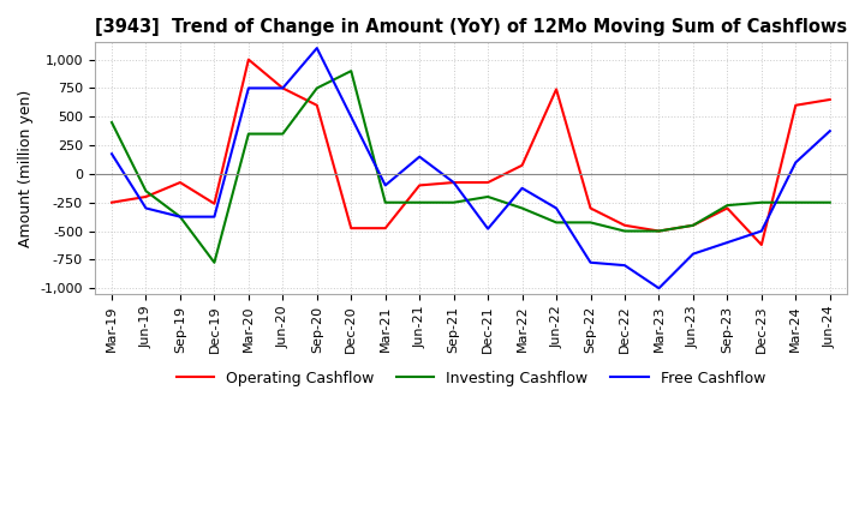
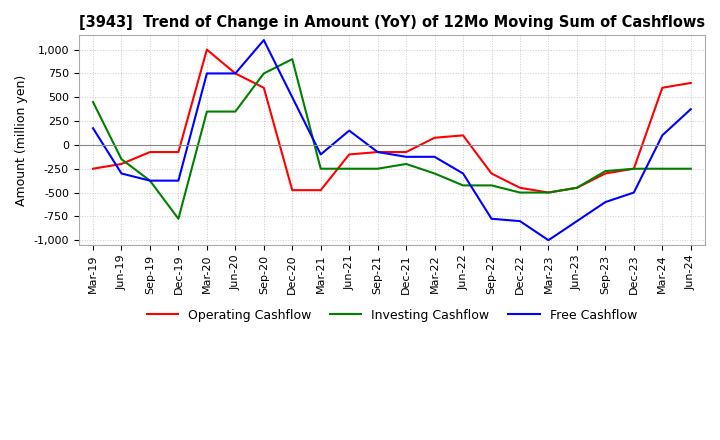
Operating Cashflow/Dec-19: -260 -> -80
Free Cashflow/Dec-21: -480 -> -120
Operating Cashflow/Jun-22: 740 -> 100
Free Cashflow/Jun-23: -700 -> -800
Operating Cashflow/Dec-23: -620 -> -250
